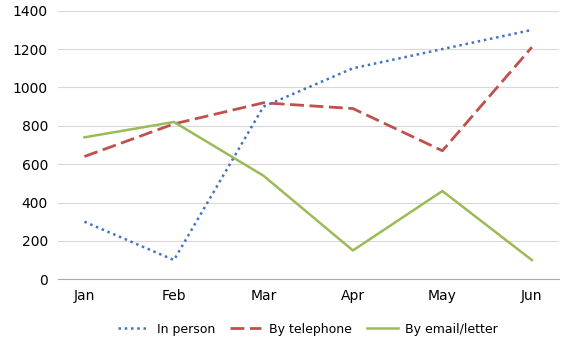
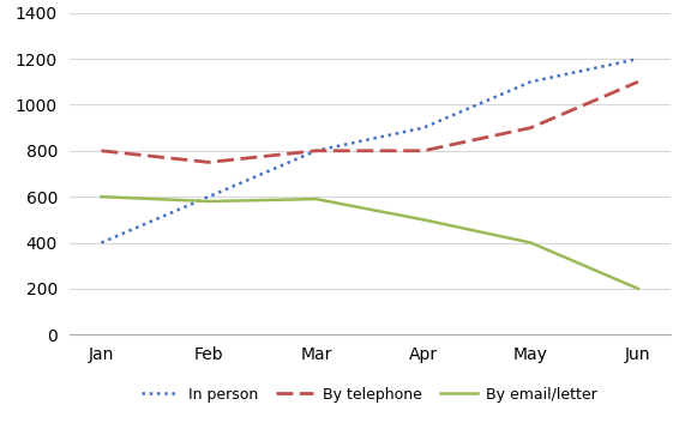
In person/Jan: 300 -> 400
By telephone/Jan: 640 -> 800
By email/letter/Jan: 740 -> 600
In person/Feb: 100 -> 600
By telephone/Feb: 810 -> 750
By email/letter/Feb: 820 -> 580
In person/Mar: 900 -> 800
By telephone/Mar: 920 -> 800
By email/letter/Mar: 540 -> 590
In person/Apr: 1100 -> 900
By telephone/Apr: 890 -> 800
By email/letter/Apr: 150 -> 500
In person/May: 1200 -> 1100
By telephone/May: 670 -> 900
By email/letter/May: 460 -> 400
In person/Jun: 1300 -> 1200
By telephone/Jun: 1210 -> 1100
By email/letter/Jun: 100 -> 200
